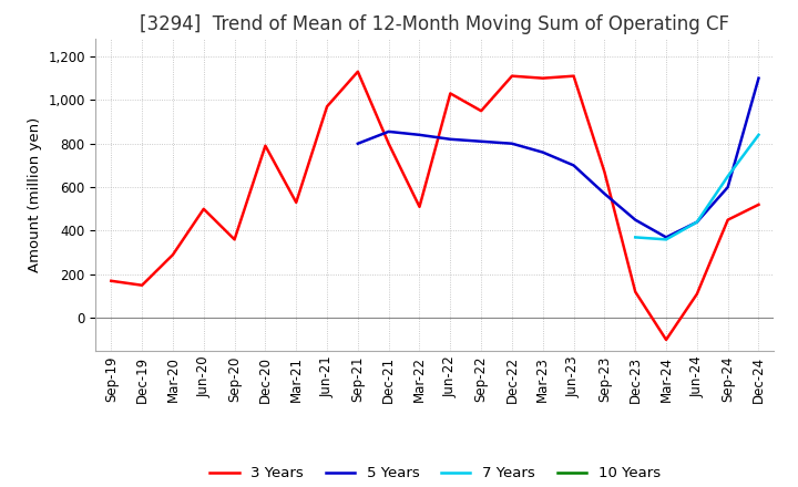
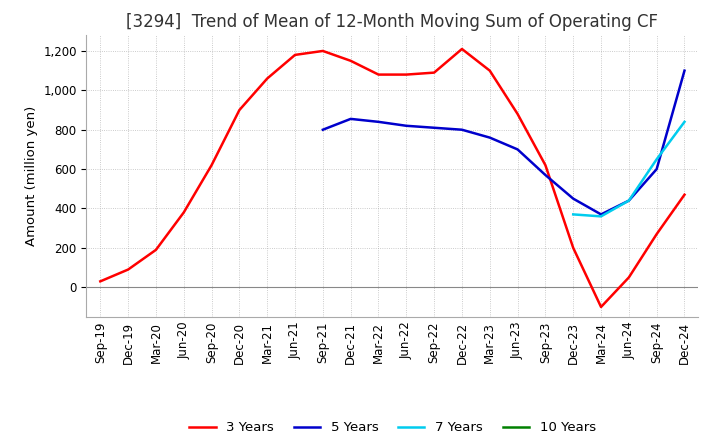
3 Years/Sep-19: 170 -> 30
3 Years/Dec-19: 150 -> 90
3 Years/Mar-20: 290 -> 190
3 Years/Jun-20: 500 -> 380
3 Years/Sep-20: 360 -> 620
3 Years/Dec-20: 790 -> 900
3 Years/Mar-21: 530 -> 1,060
3 Years/Jun-21: 970 -> 1,180
3 Years/Sep-21: 1,130 -> 1,200
3 Years/Dec-21: 800 -> 1,150
3 Years/Mar-22: 510 -> 1,080
3 Years/Jun-22: 1,030 -> 1,080
3 Years/Sep-22: 950 -> 1,090
3 Years/Dec-22: 1,110 -> 1,210
3 Years/Jun-23: 1,110 -> 880
3 Years/Sep-23: 670 -> 620
3 Years/Dec-23: 120 -> 200
3 Years/Jun-24: 110 -> 50
3 Years/Sep-24: 450 -> 270
3 Years/Dec-24: 520 -> 470
